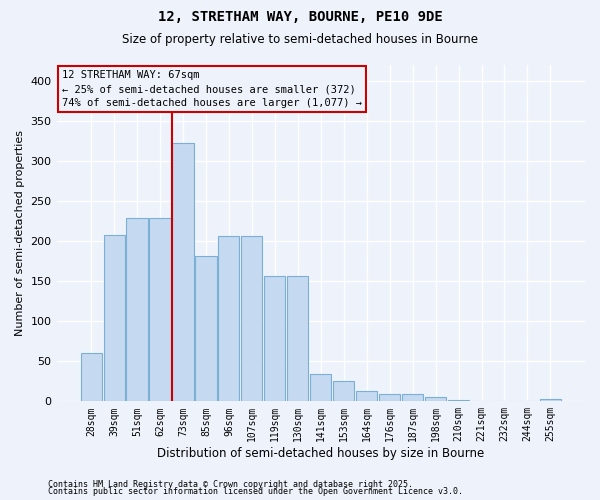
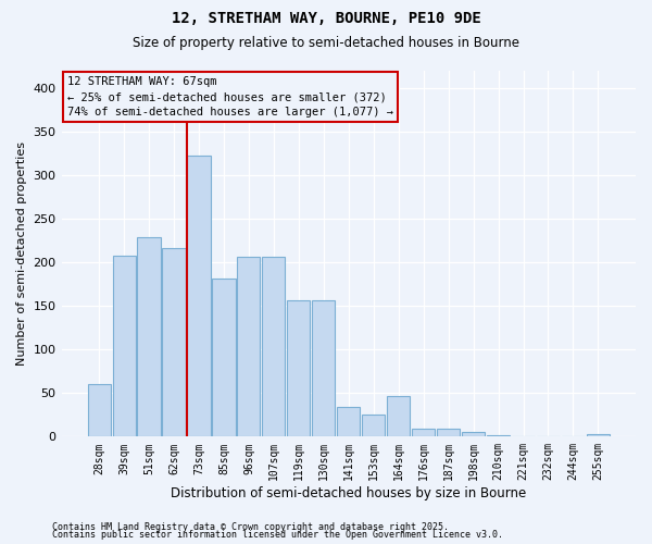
62sqm: 229 -> 216
164sqm: 13 -> 46
